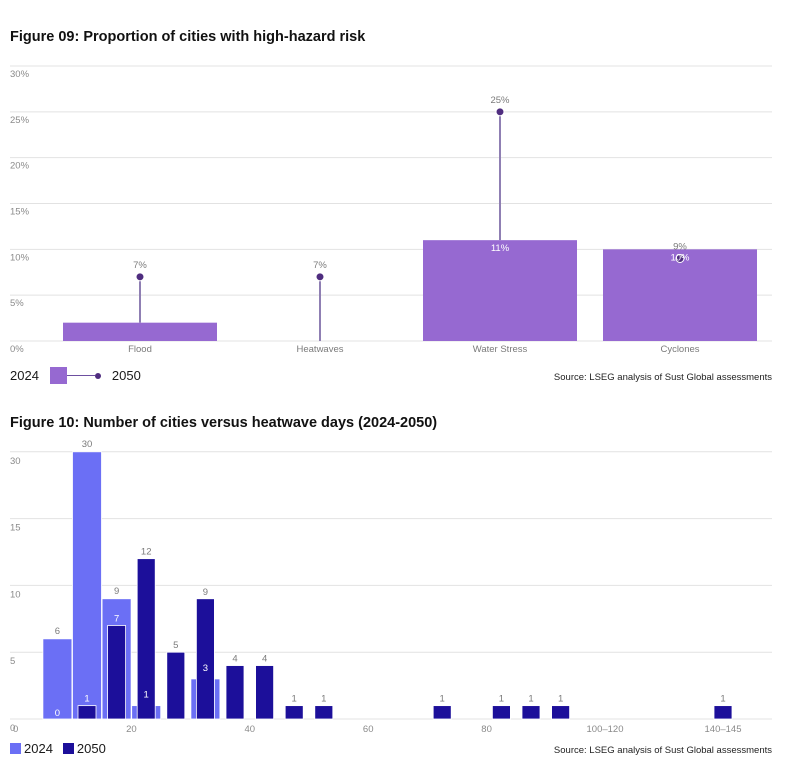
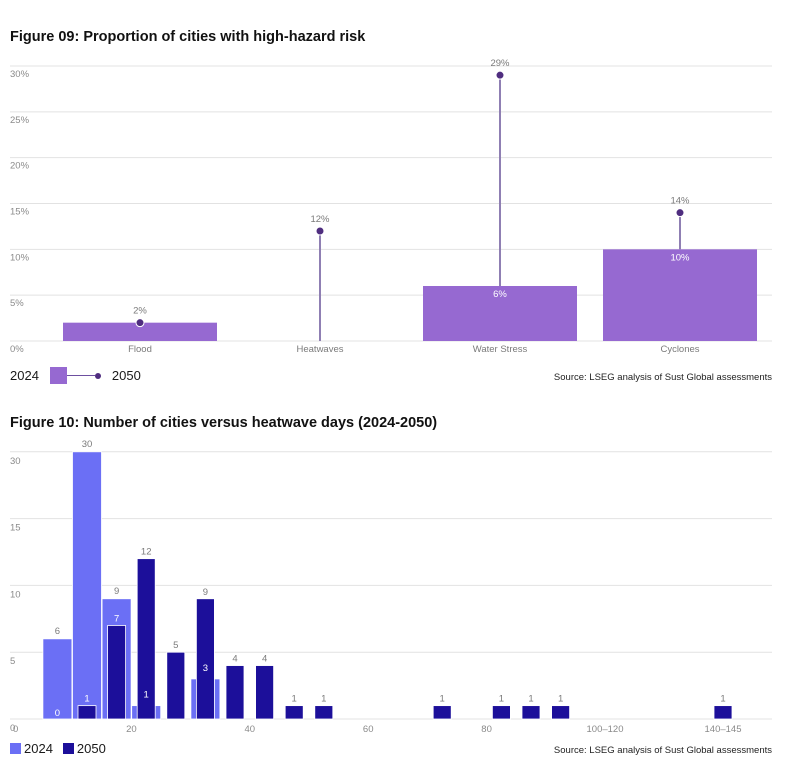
Figure 09: Proportion of cities with high-hazard risk/2050/Flood: 7% -> 2%
Figure 09: Proportion of cities with high-hazard risk/2050/Heatwaves: 7% -> 12%
Figure 09: Proportion of cities with high-hazard risk/2024/Water Stress: 11% -> 6%
Figure 09: Proportion of cities with high-hazard risk/2050/Water Stress: 25% -> 29%
Figure 09: Proportion of cities with high-hazard risk/2050/Cyclones: 9% -> 14%
